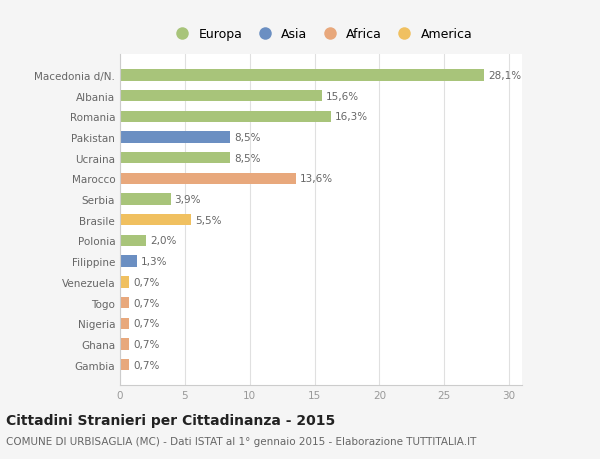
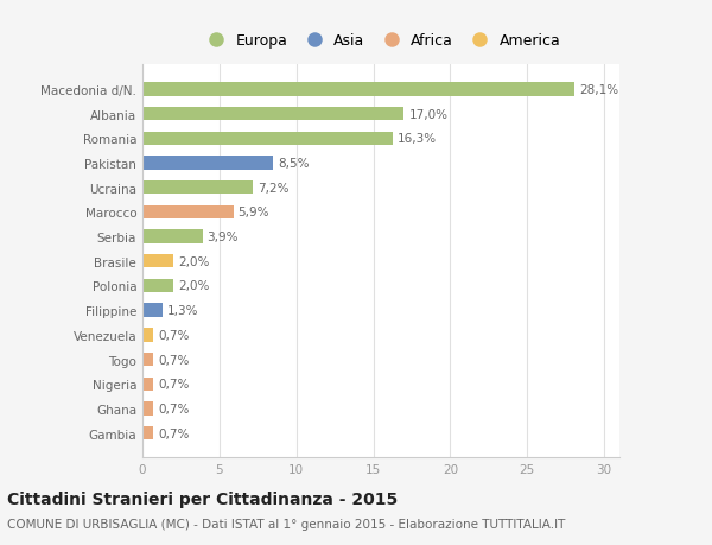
Albania: 15,6% -> 17,0%
Ucraina: 8,5% -> 7,2%
Marocco: 13,6% -> 5,9%
Brasile: 5,5% -> 2,0%
